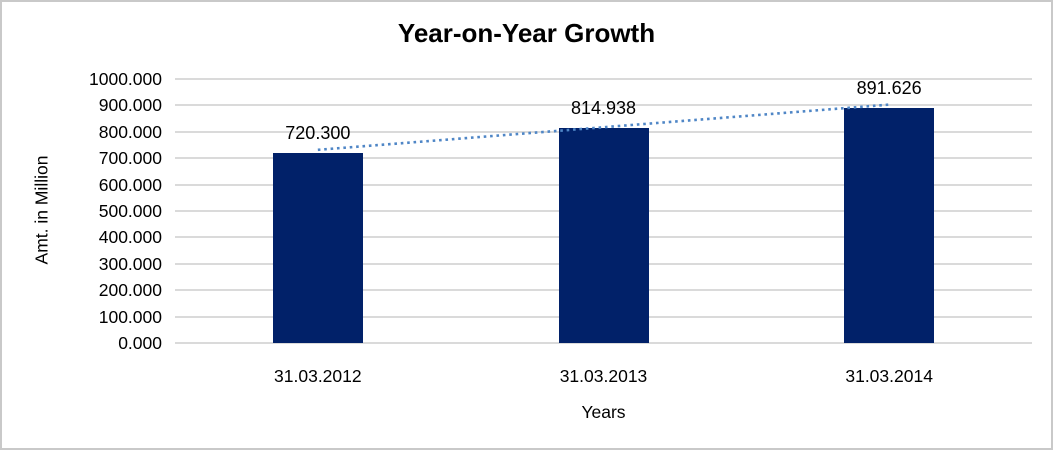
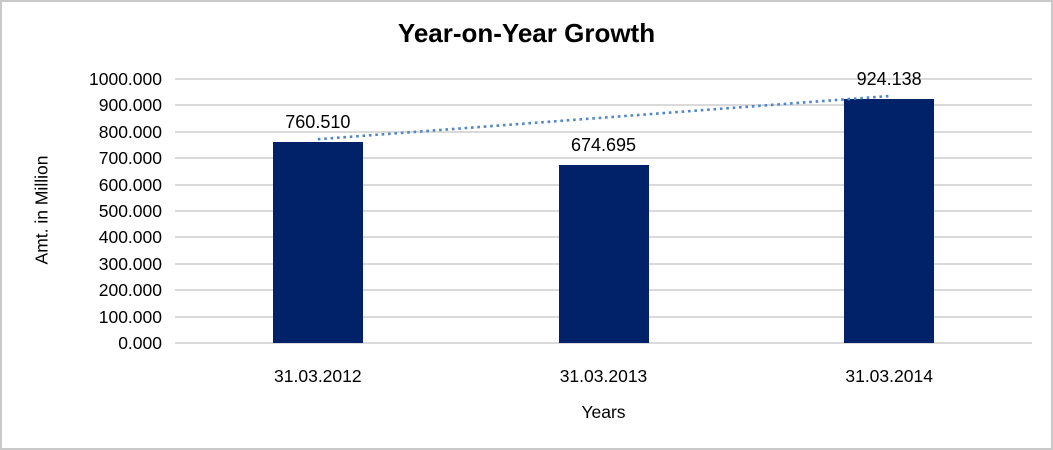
31.03.2012: 720.300 -> 760.510
31.03.2013: 814.938 -> 674.695
31.03.2014: 891.626 -> 924.138
